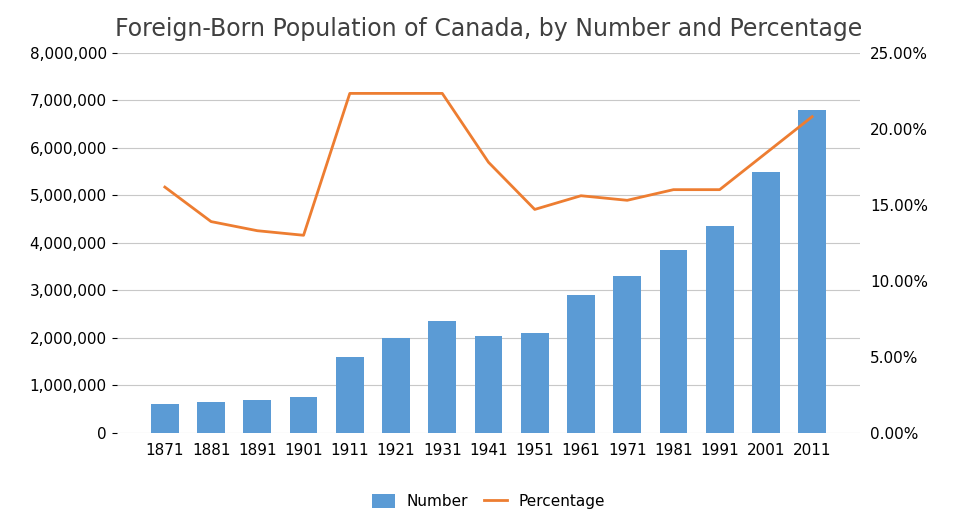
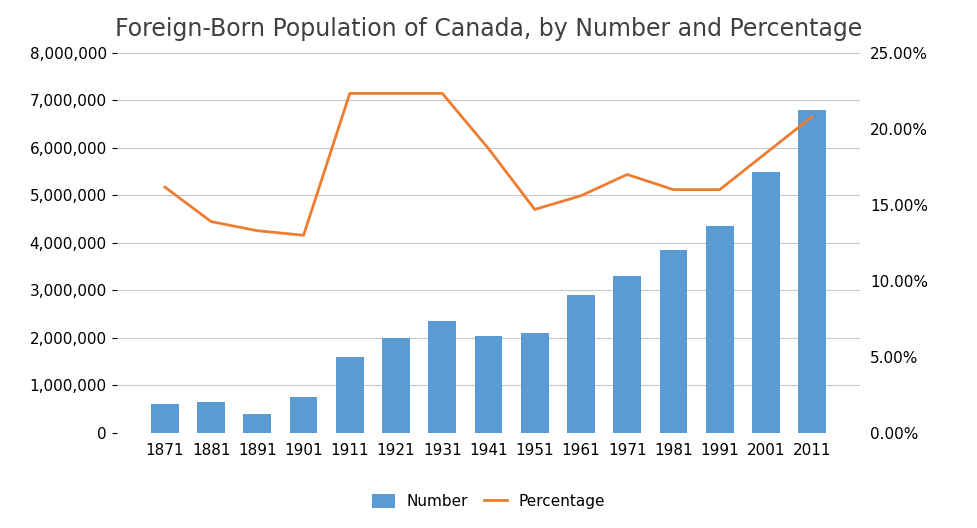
Number/1891: 700,000 -> 400,000
Percentage/1941: 17.8% -> 18.7%
Percentage/1971: 15.3% -> 17.0%
